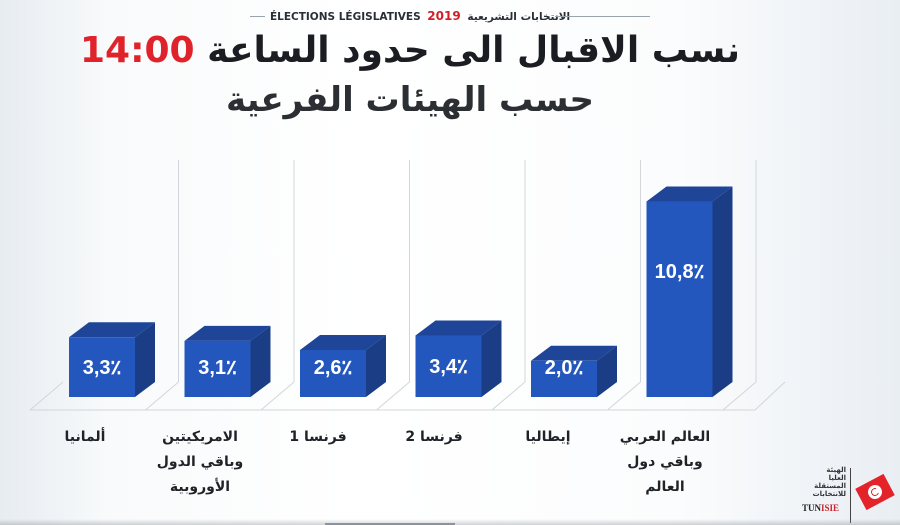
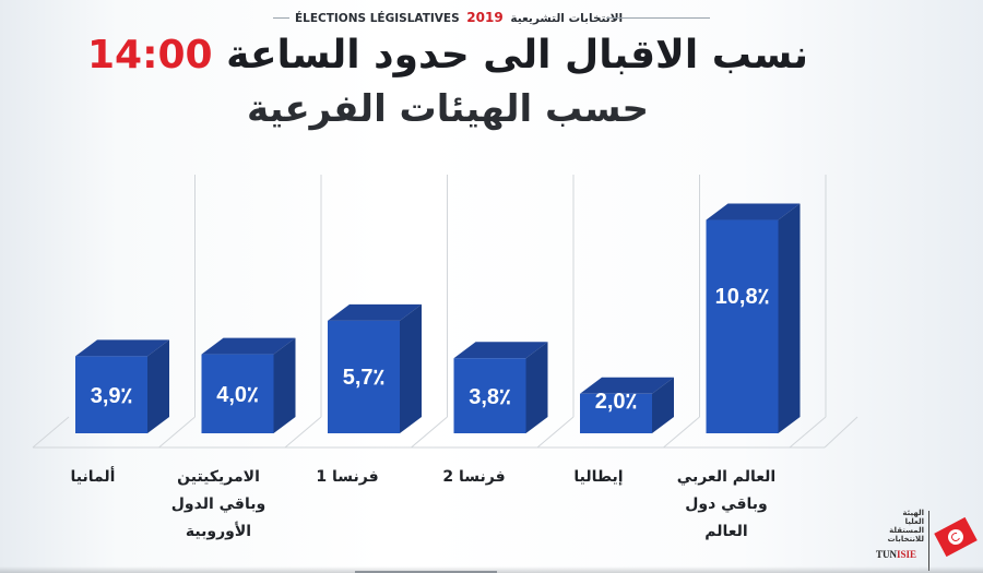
ألمانيا: 3,3 -> 3,9
الامريكيتين وباقي الدول الأوروبية: 3,1 -> 4,0
فرنسا 1: 2,6 -> 5,7
فرنسا 2: 3,4 -> 3,8
